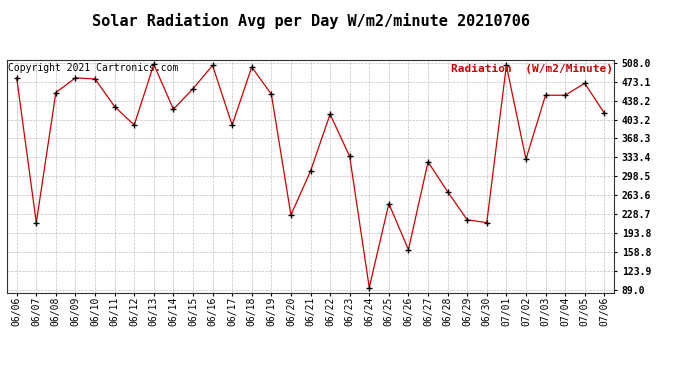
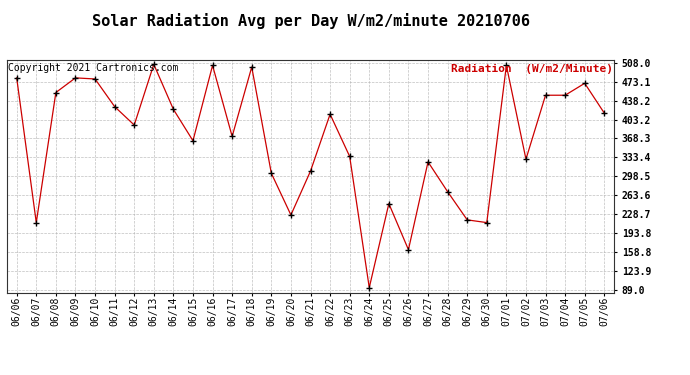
06/15: 460 -> 364
06/17: 393 -> 372
06/19: 450 -> 304
